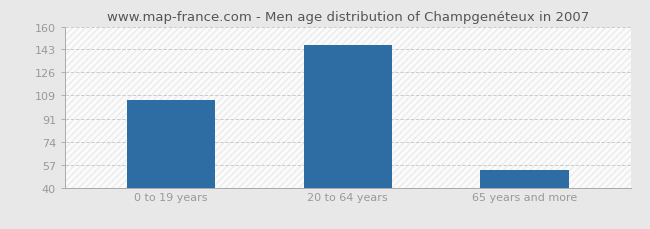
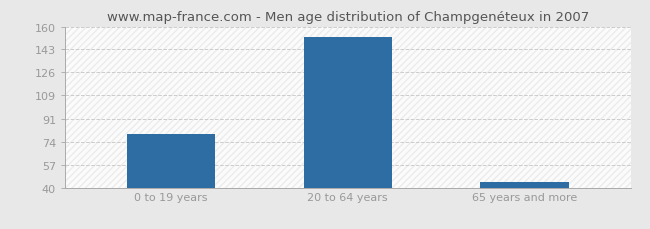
0 to 19 years: 105 -> 80
20 to 64 years: 146 -> 152
65 years and more: 53 -> 44
